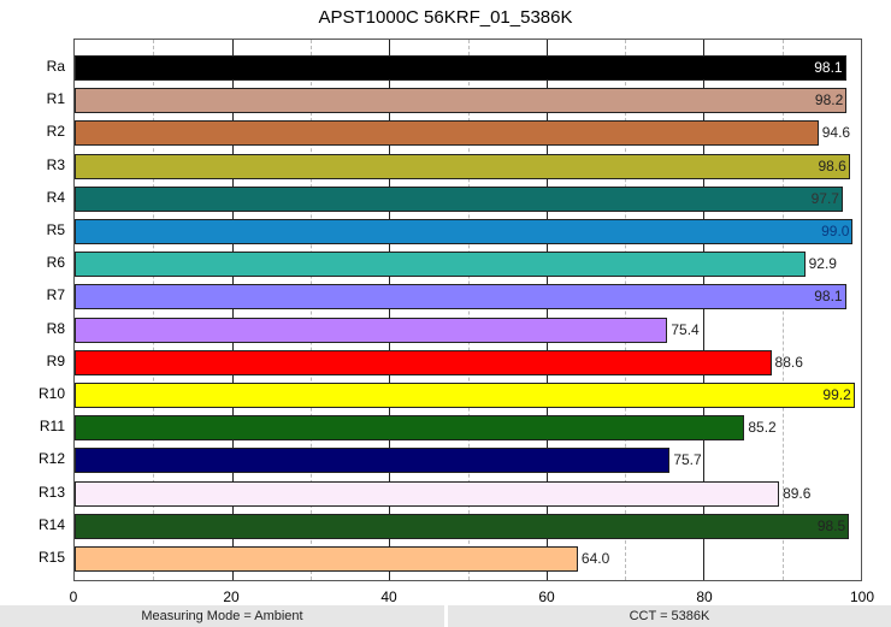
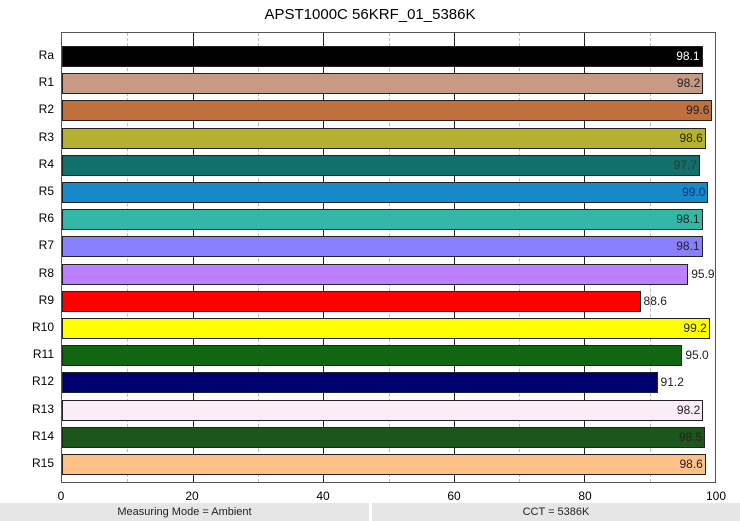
R2: 94.6 -> 99.6
R6: 92.9 -> 98.1
R8: 75.4 -> 95.9
R11: 85.2 -> 95.0
R12: 75.7 -> 91.2
R13: 89.6 -> 98.2
R15: 64.0 -> 98.6
